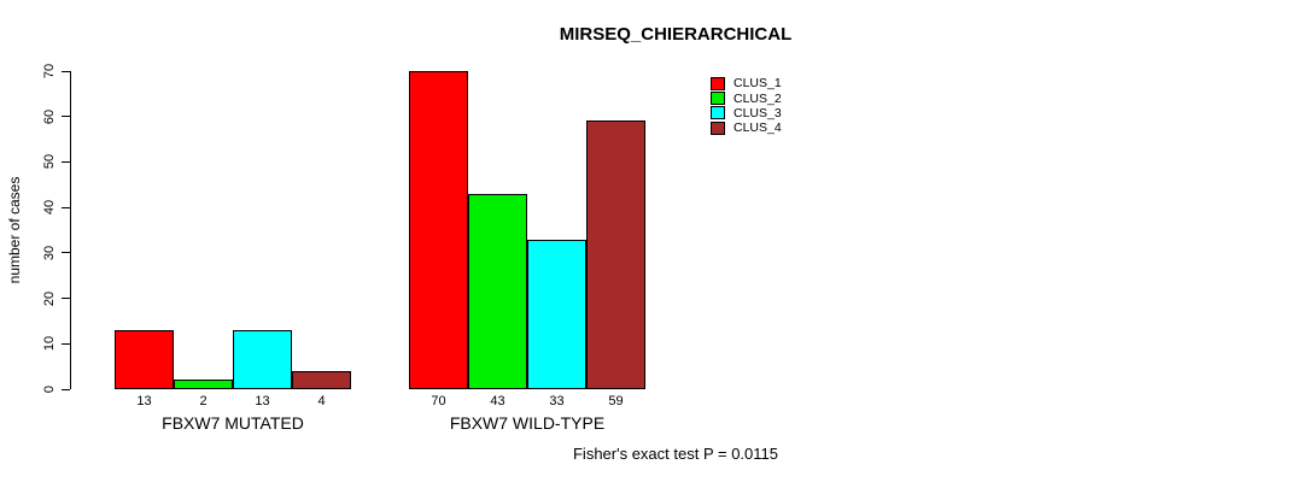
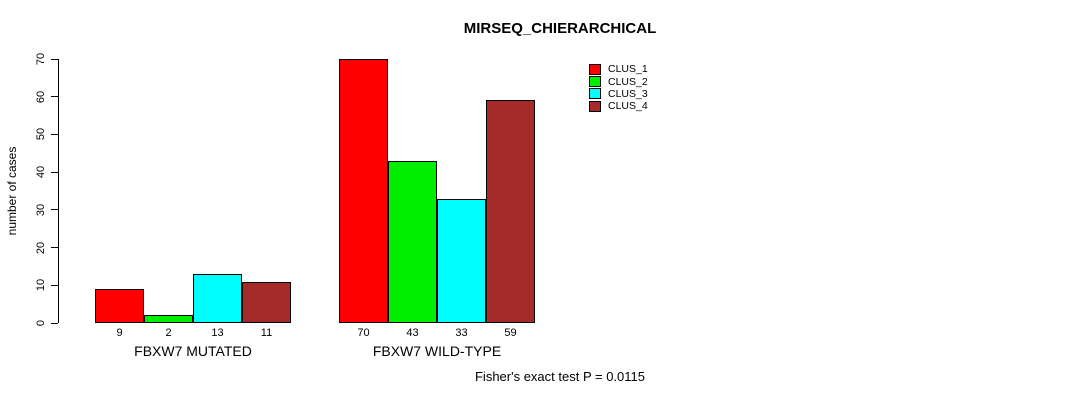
CLUS_1/FBXW7 MUTATED: 13 -> 9
CLUS_4/FBXW7 MUTATED: 4 -> 11
